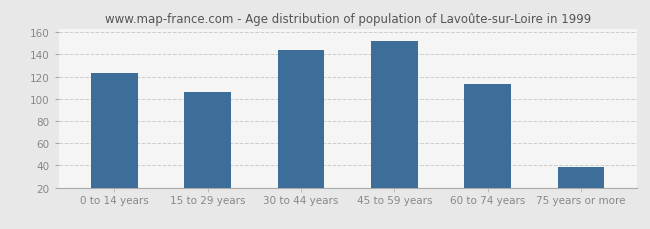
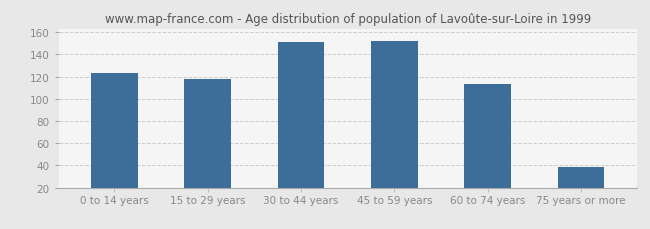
15 to 29 years: 106 -> 118
30 to 44 years: 144 -> 151
